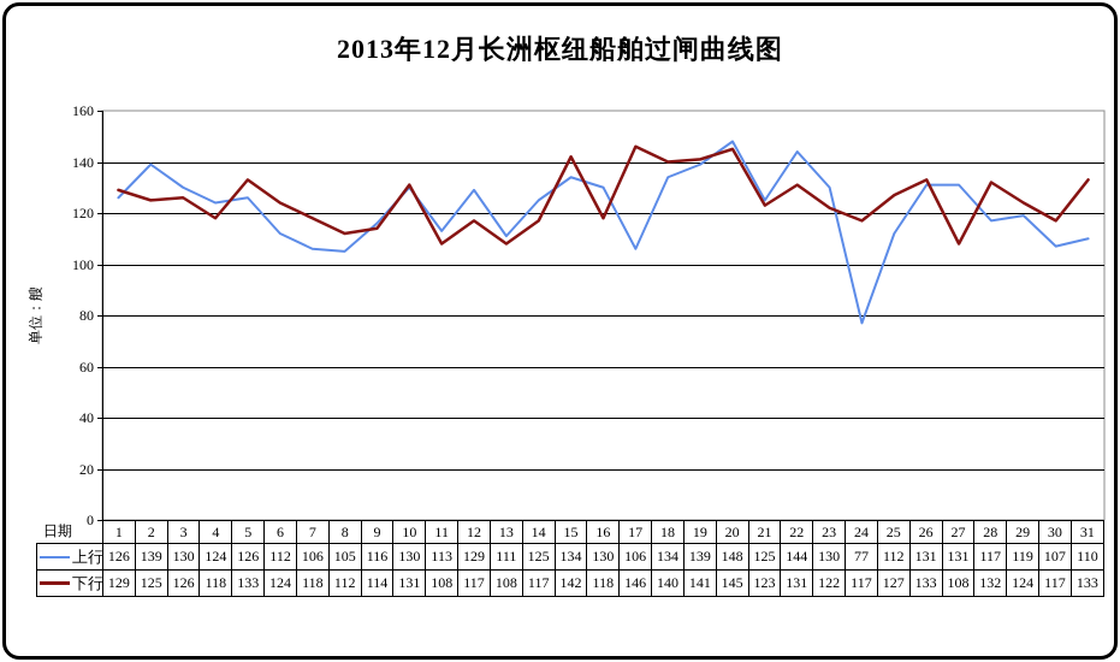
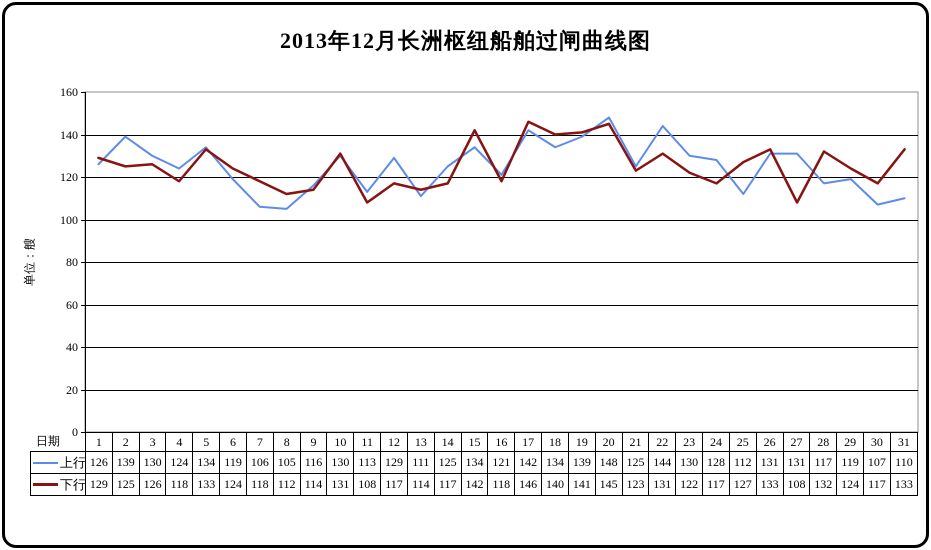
上行/5: 126 -> 134
上行/6: 112 -> 119
下行/13: 108 -> 114
上行/16: 130 -> 121
上行/17: 106 -> 142
上行/24: 77 -> 128
